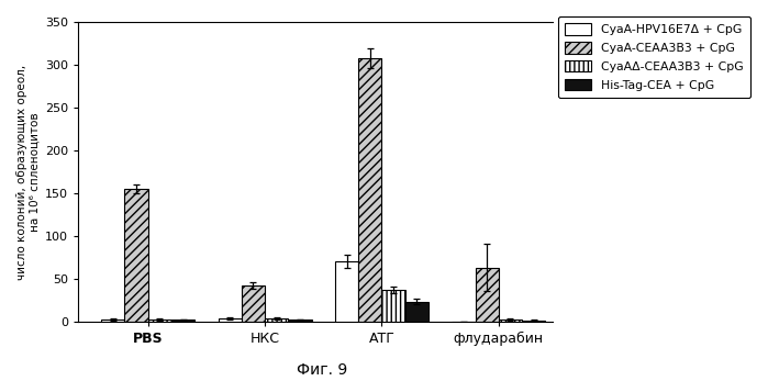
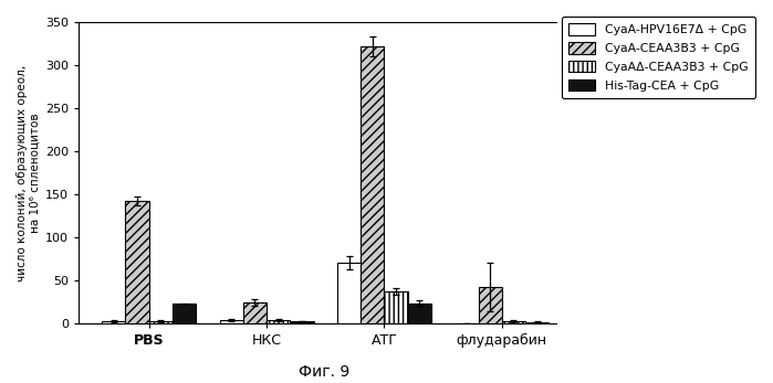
CyaA-CEAA3B3 + CpG/PBS: 155 -> 142
His-Tag-CEA + CpG/PBS: 2 -> 22
CyaA-CEAA3B3 + CpG/НКС: 42 -> 24
CyaA-CEAA3B3 + CpG/АТГ: 308 -> 322
CyaA-CEAA3B3 + CpG/флударабин: 63 -> 42
